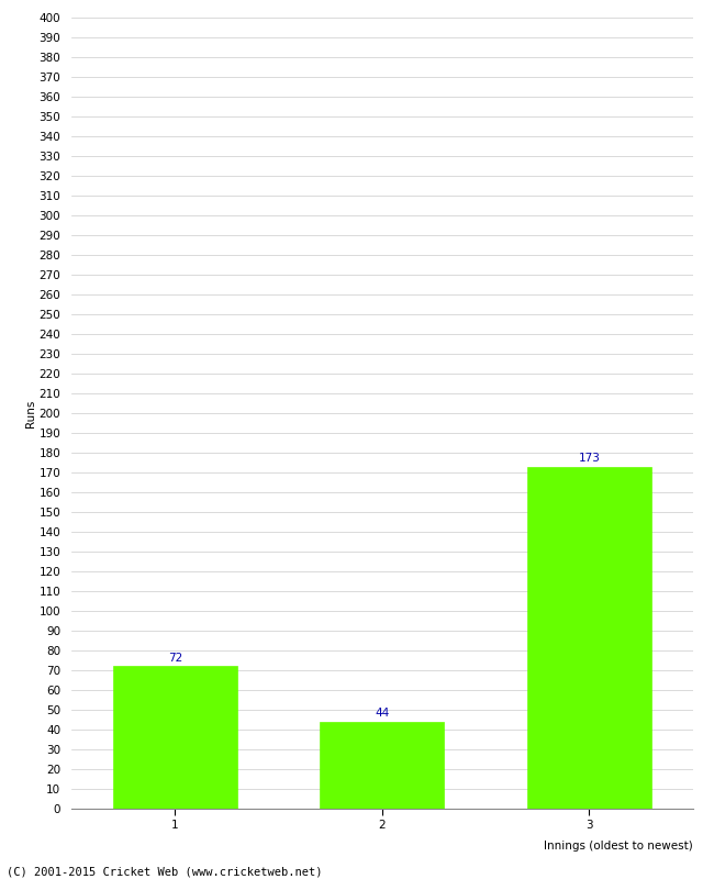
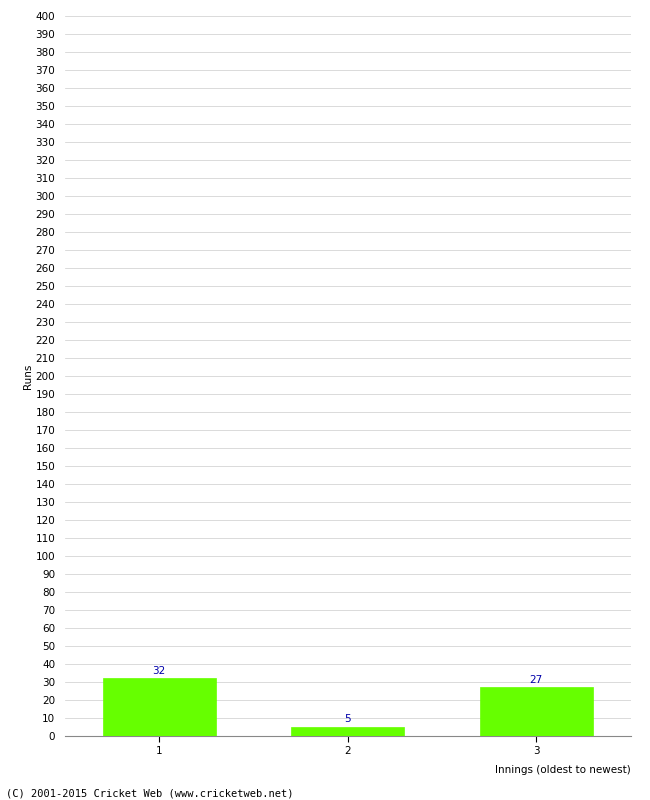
1: 72 -> 32
2: 44 -> 5
3: 173 -> 27
